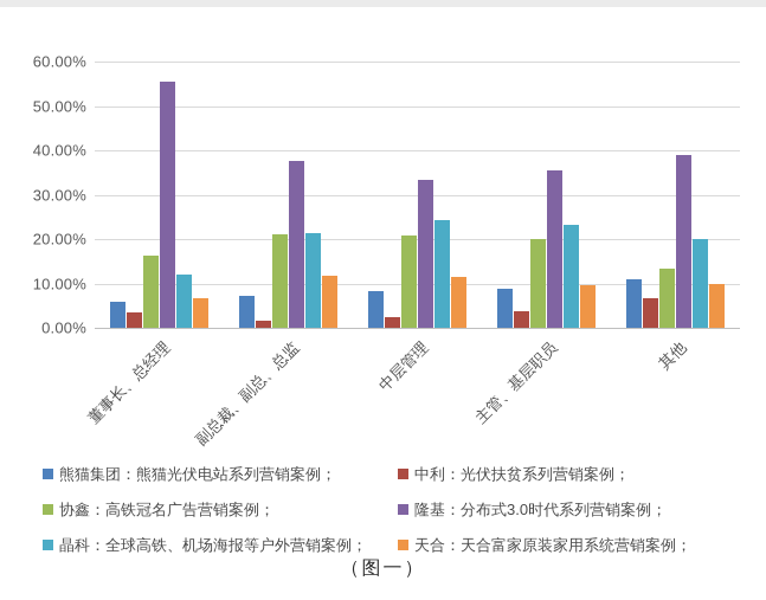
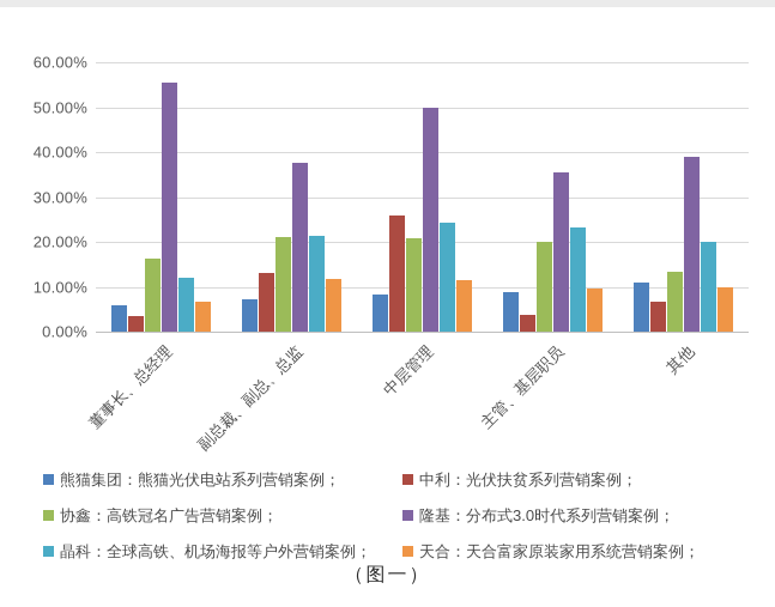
中利：光伏扶贫系列营销案例；/副总裁、副总、总监: 2% -> 13%
中利：光伏扶贫系列营销案例；/中层管理: 2% -> 26%
隆基：分布式3.0时代系列营销案例；/中层管理: 33% -> 50%
